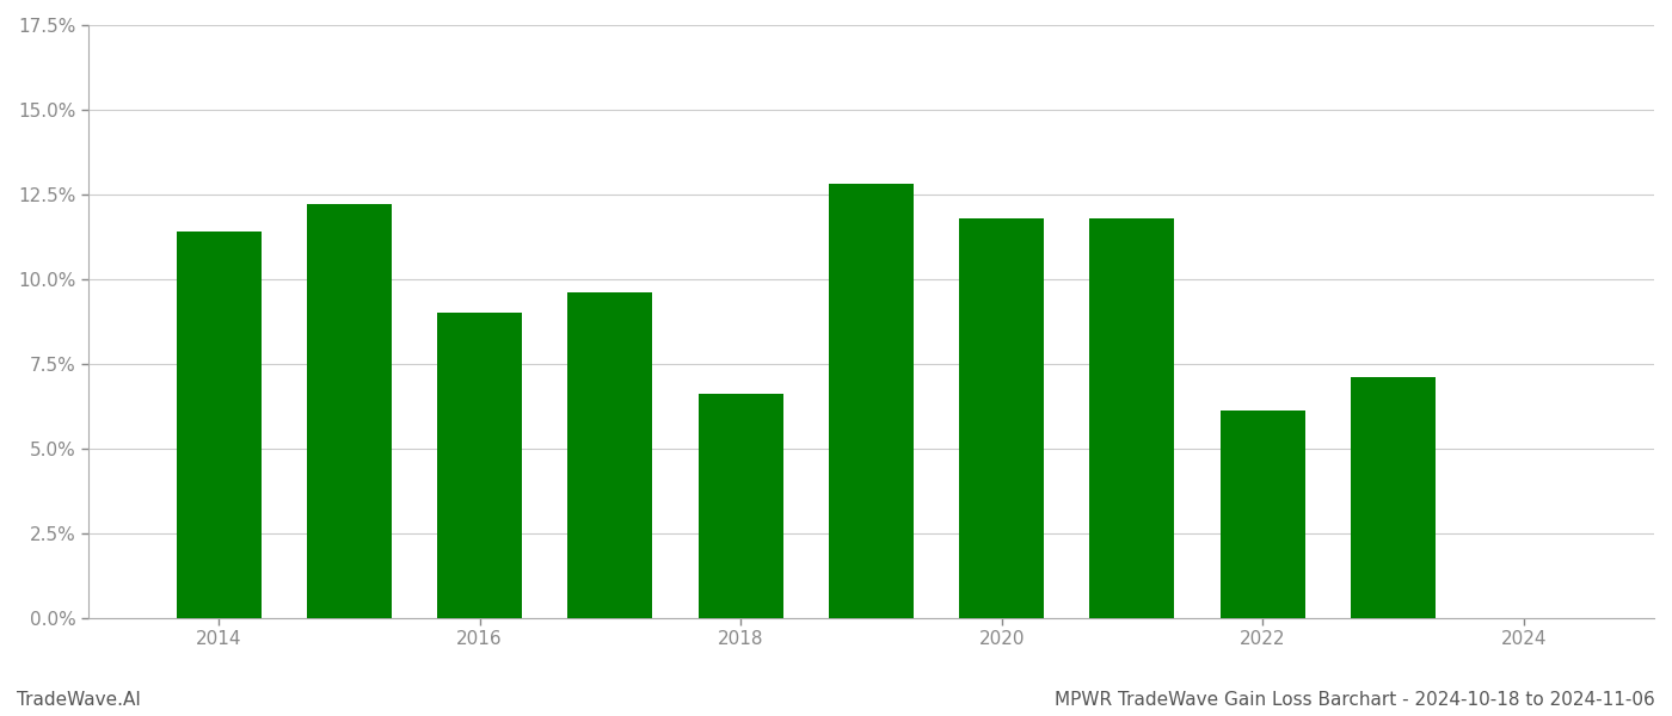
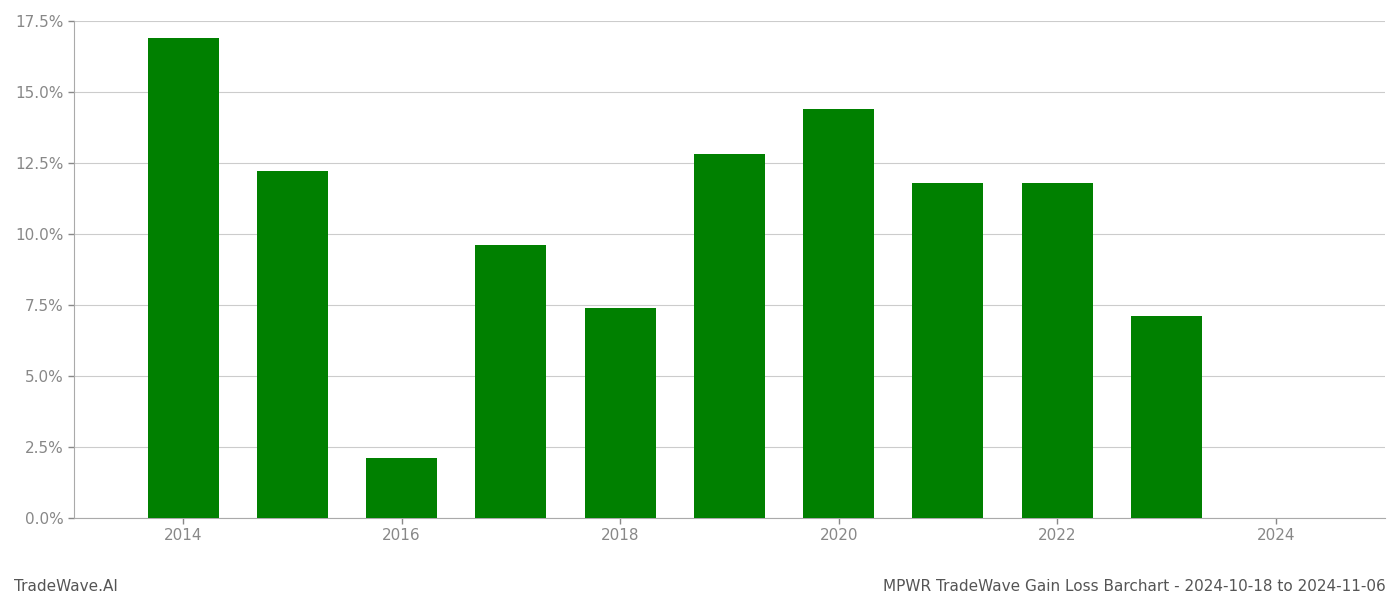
2014: 11.4% -> 16.9%
2016: 9.0% -> 2.1%
2018: 6.6% -> 7.4%
2020: 11.8% -> 14.4%
2022: 6.1% -> 11.8%
